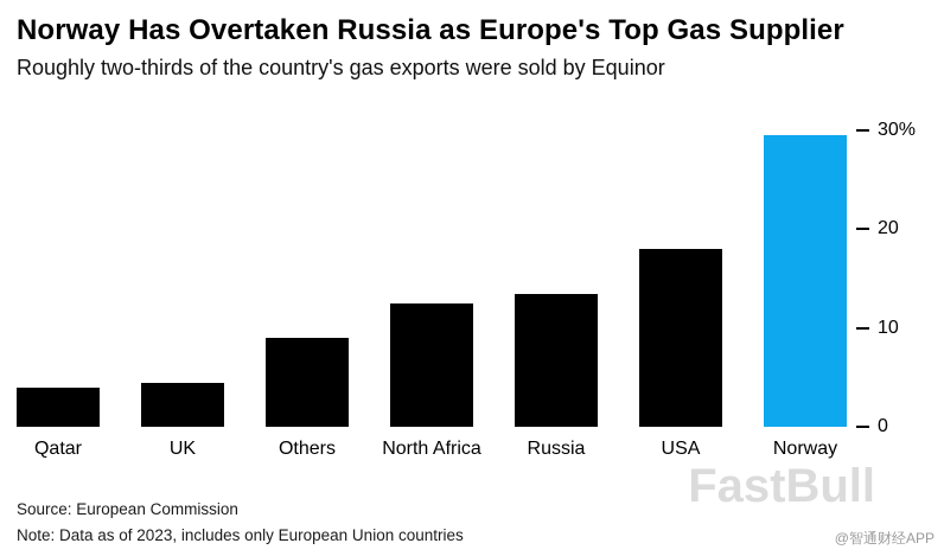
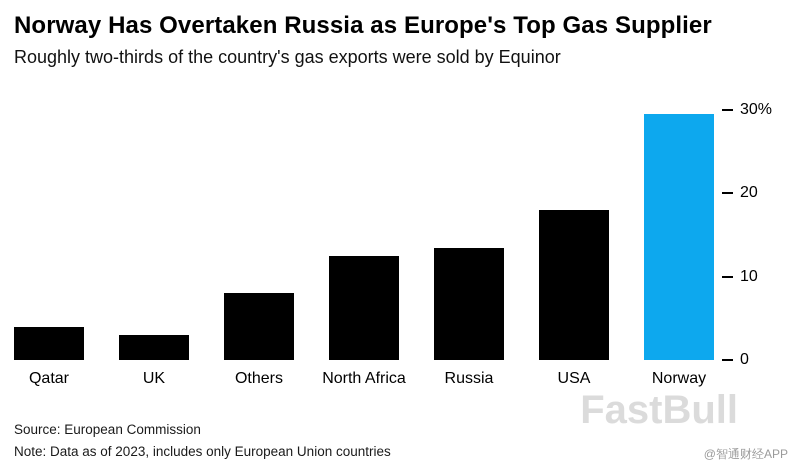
UK: 4% -> 3%
Others: 9% -> 8%
